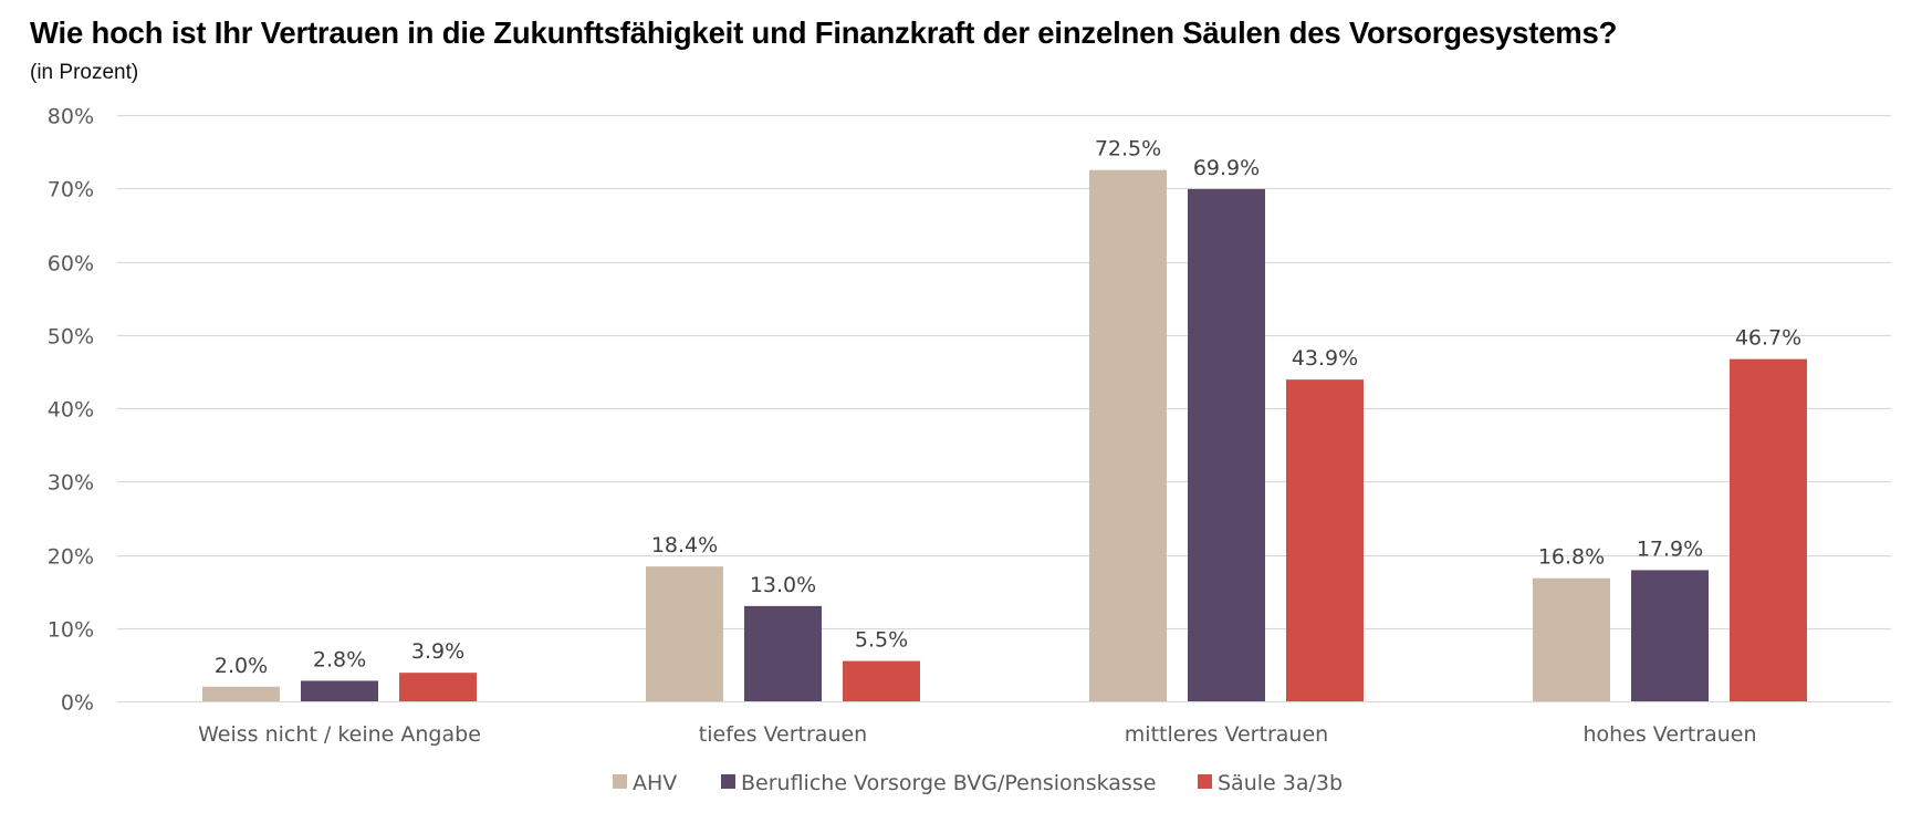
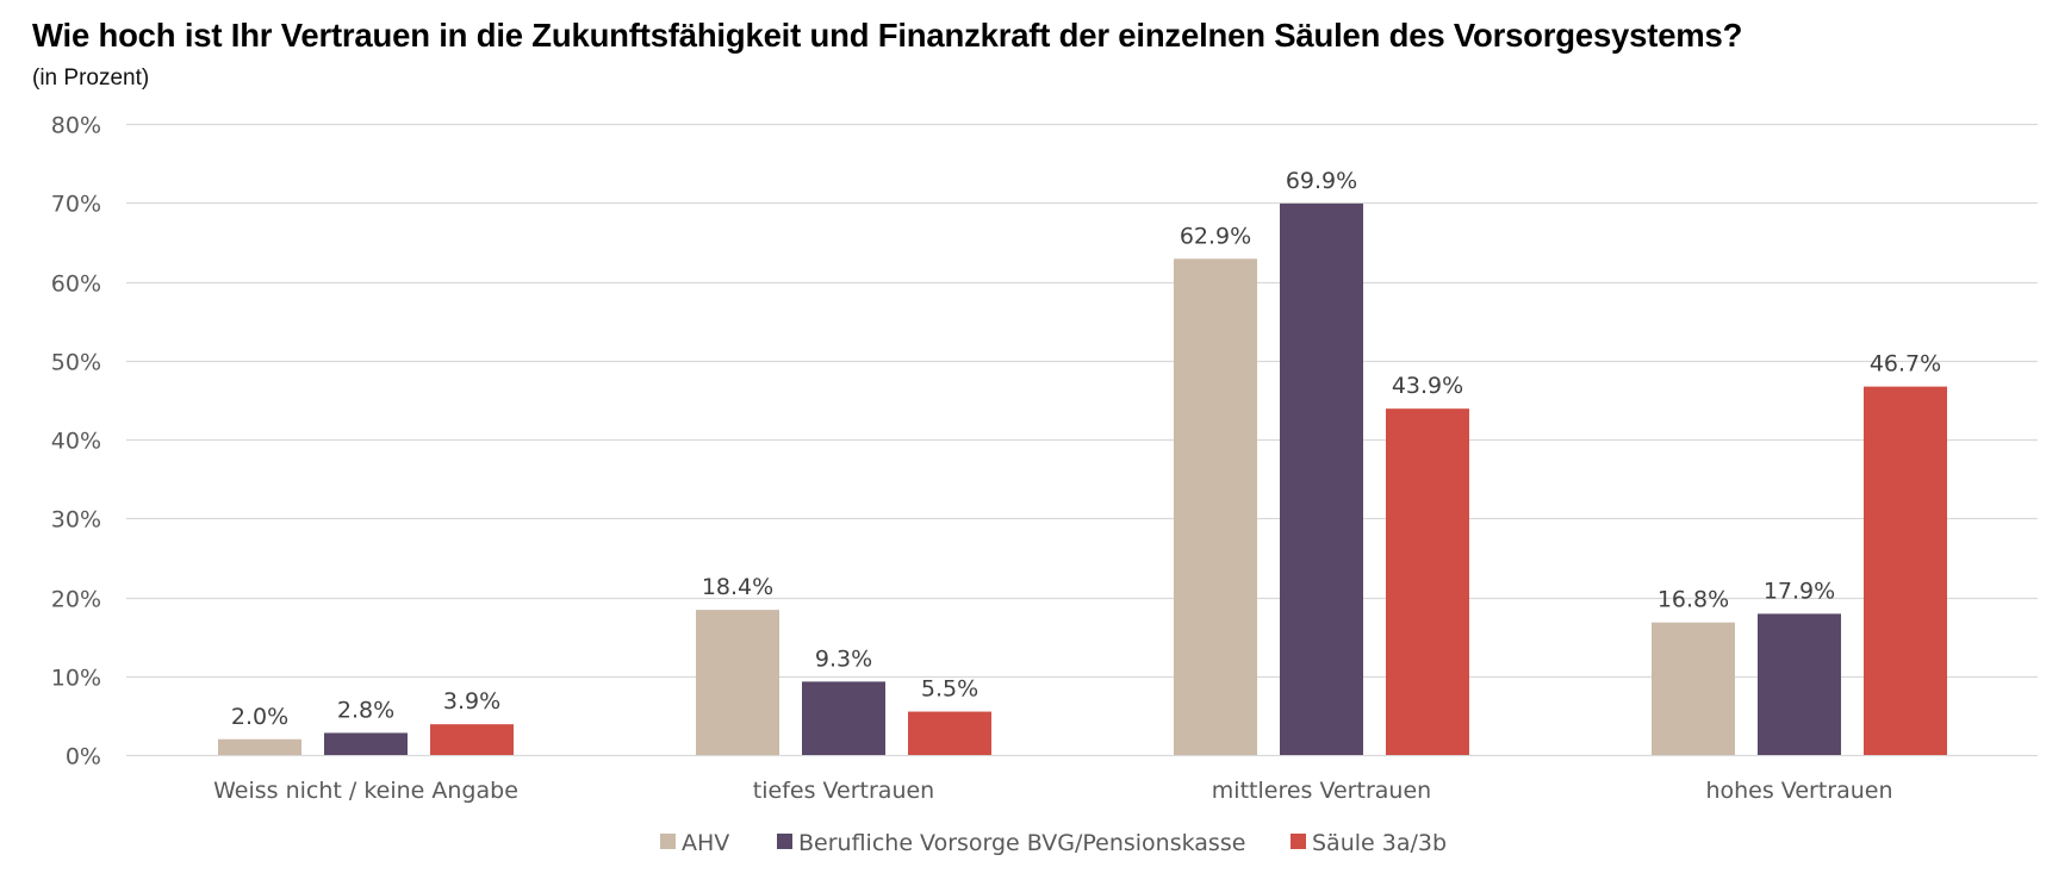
Berufliche Vorsorge BVG/Pensionskasse/tiefes Vertrauen: 13.0% -> 9.3%
AHV/mittleres Vertrauen: 72.5% -> 62.9%
